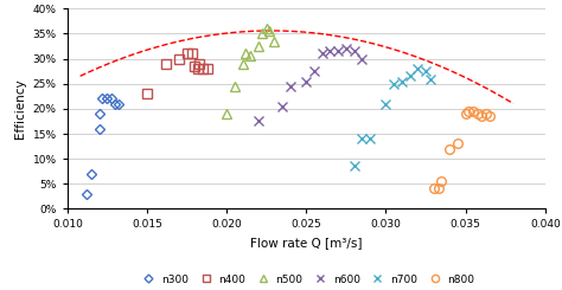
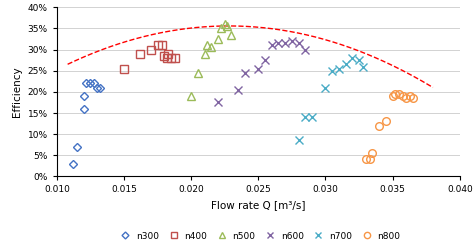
n400/0.015: 23.0% -> 25.5%
